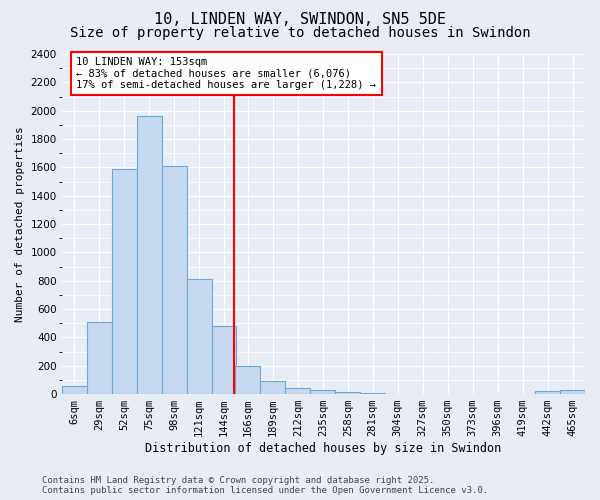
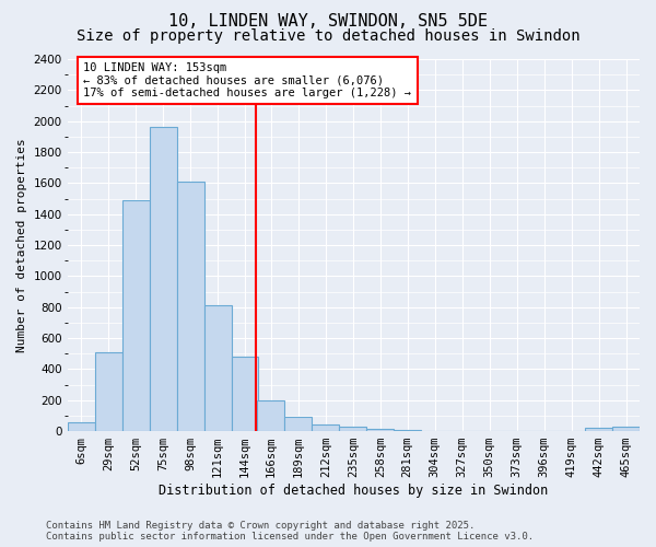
52sqm: 1590 -> 1490
